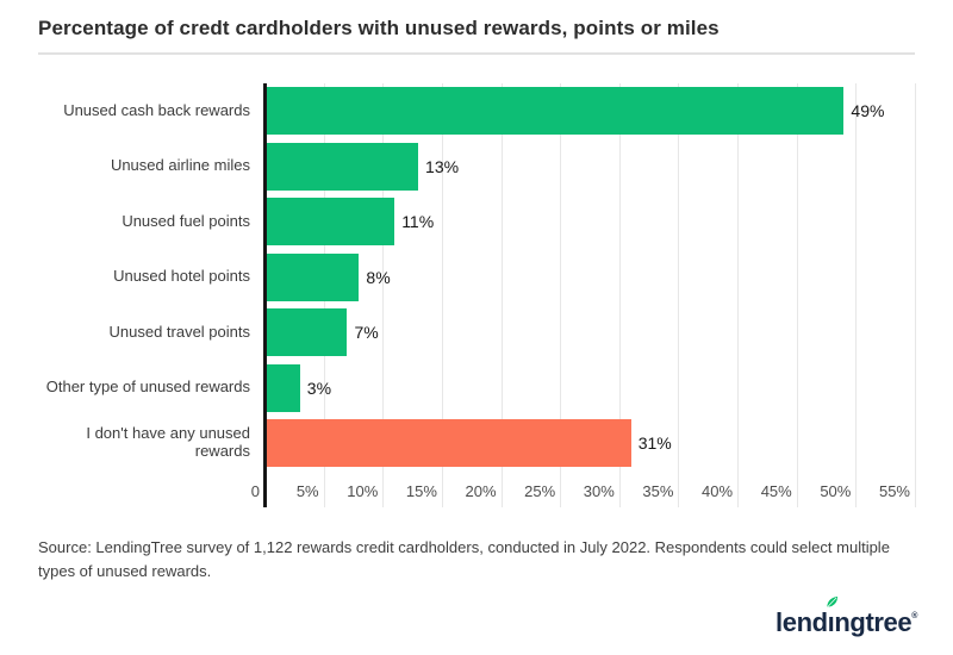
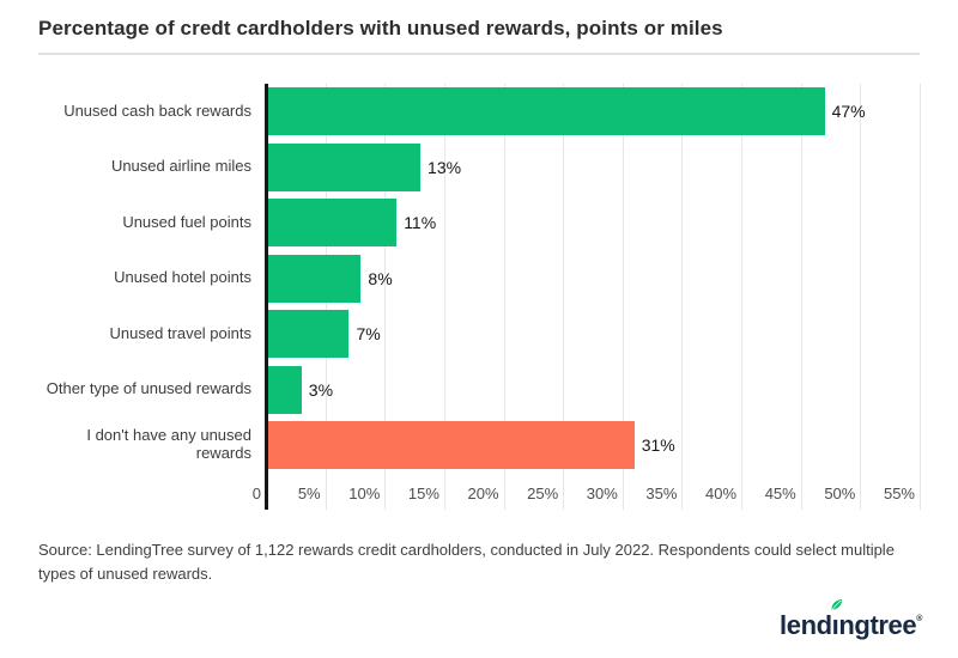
Unused cash back rewards: 49% -> 47%
